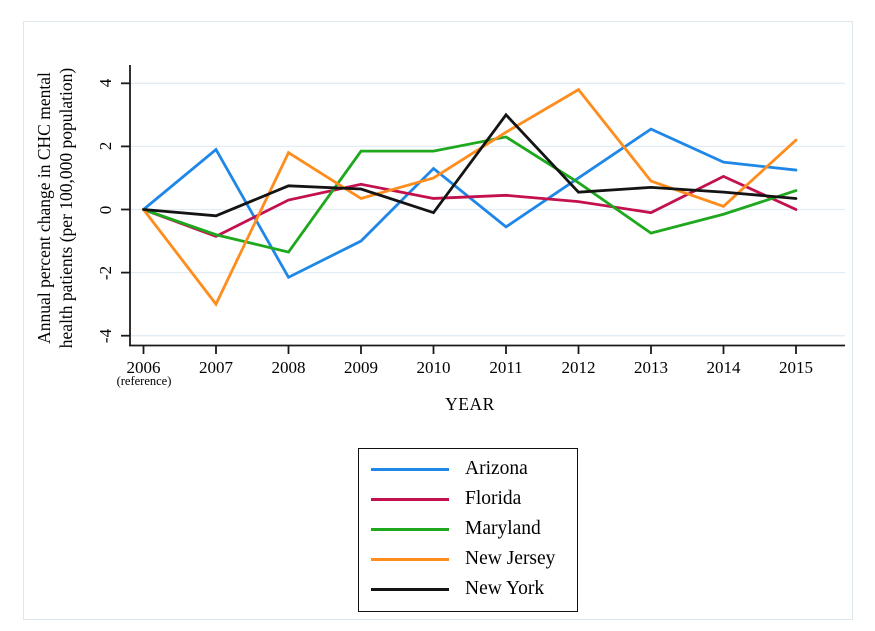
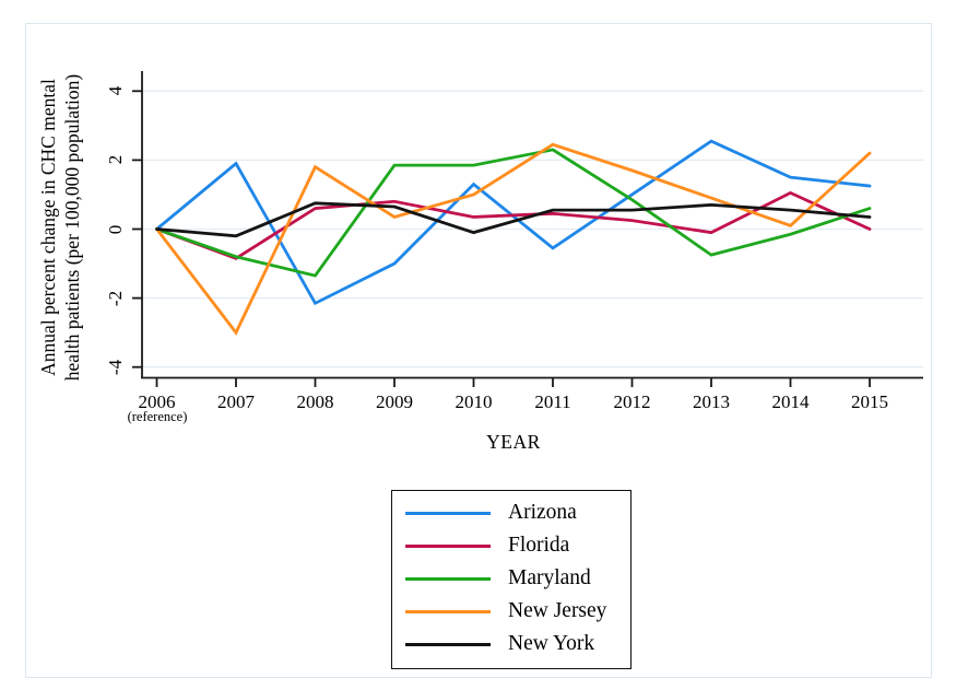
Florida/2008: 0.3 -> 0.6
New York/2011: 3.0 -> 0.6
New Jersey/2012: 3.8 -> 1.7
